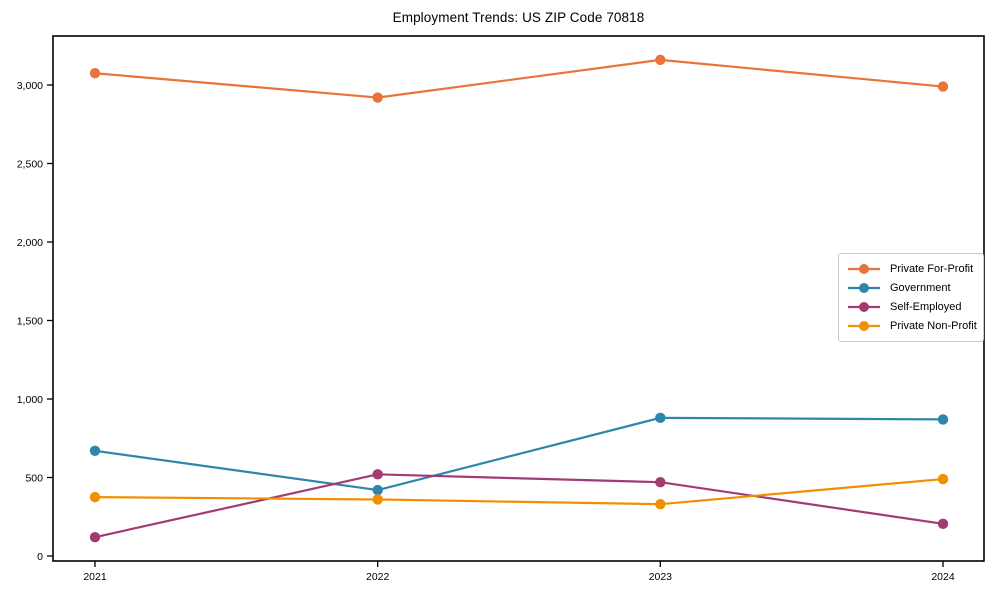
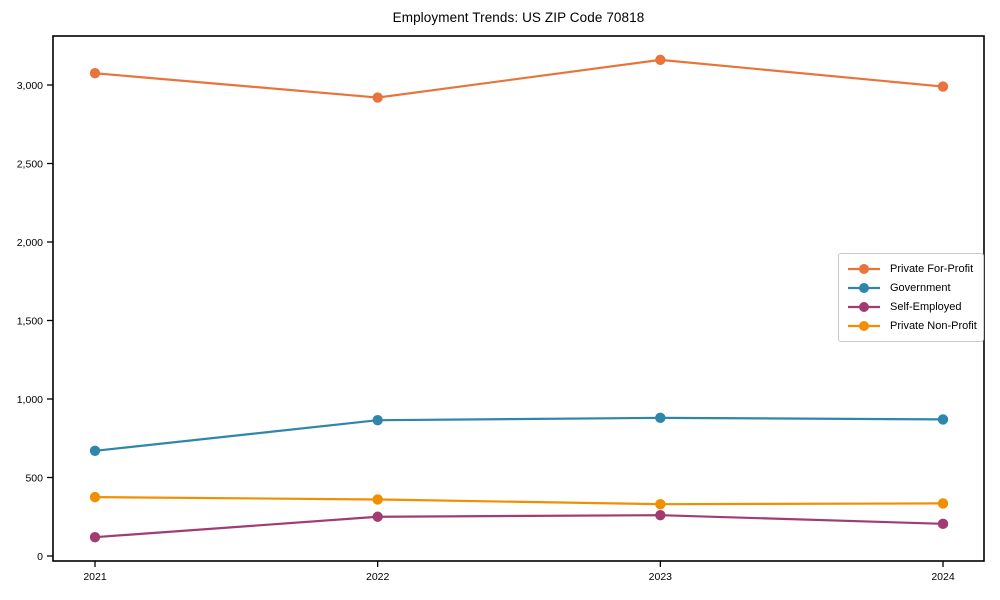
Government/2022: 420 -> 860
Self-Employed/2022: 520 -> 250
Self-Employed/2023: 470 -> 260
Private Non-Profit/2024: 490 -> 340
